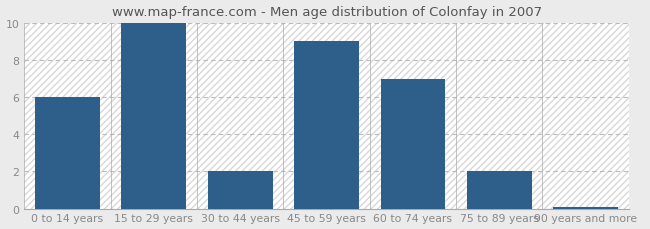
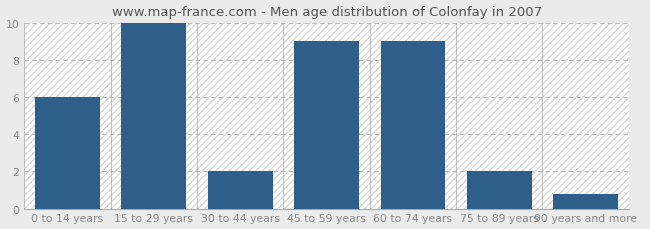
60 to 74 years: 7.0 -> 9.0
90 years and more: 0.1 -> 0.8
